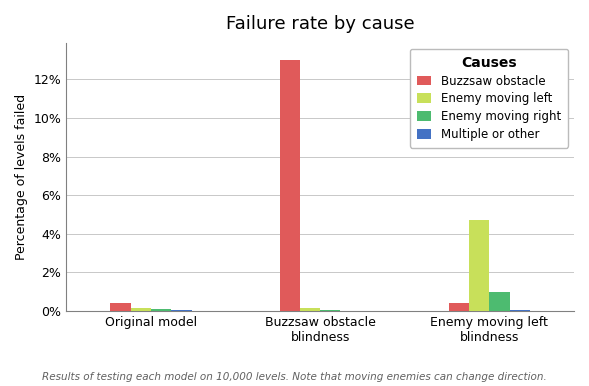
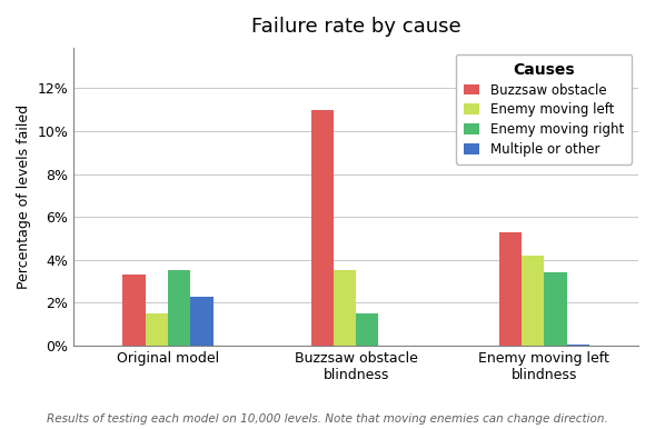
Buzzsaw obstacle/Original model: 0.4% -> 3.3%
Enemy moving left/Original model: 0.2% -> 1.5%
Enemy moving right/Original model: 0.1% -> 3.5%
Multiple or other/Original model: 0.0% -> 2.3%
Buzzsaw obstacle/Buzzsaw obstacle blindness: 13.0% -> 11.0%
Enemy moving left/Buzzsaw obstacle blindness: 0.2% -> 3.5%
Enemy moving right/Buzzsaw obstacle blindness: 0.0% -> 1.5%
Buzzsaw obstacle/Enemy moving left blindness: 0.4% -> 5.3%
Enemy moving left/Enemy moving left blindness: 4.7% -> 4.2%
Enemy moving right/Enemy moving left blindness: 1.0% -> 3.4%
